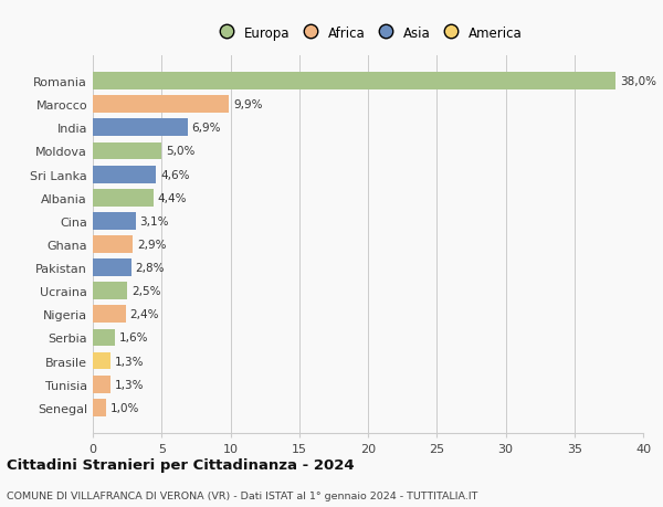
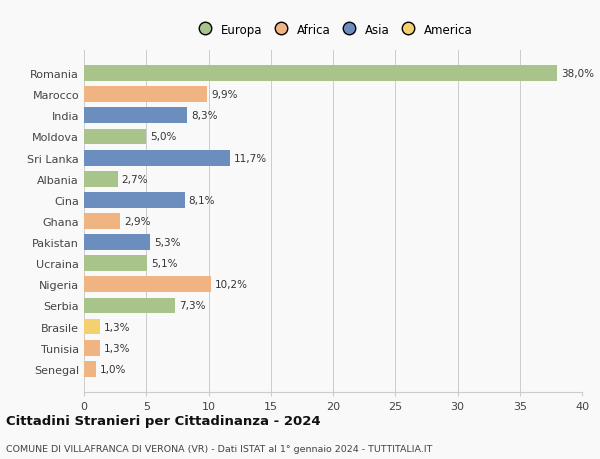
India: 6,9% -> 8,3%
Sri Lanka: 4,6% -> 11,7%
Albania: 4,4% -> 2,7%
Cina: 3,1% -> 8,1%
Pakistan: 2,8% -> 5,3%
Ucraina: 2,5% -> 5,1%
Nigeria: 2,4% -> 10,2%
Serbia: 1,6% -> 7,3%
